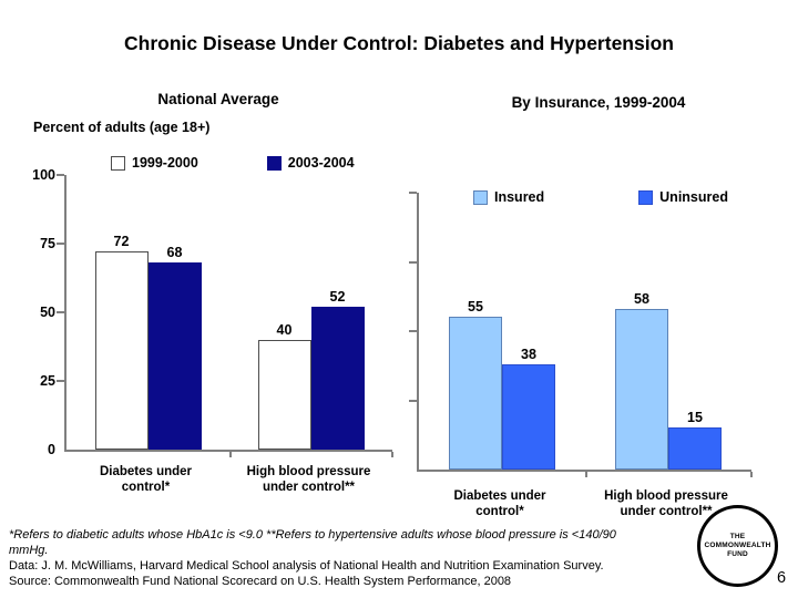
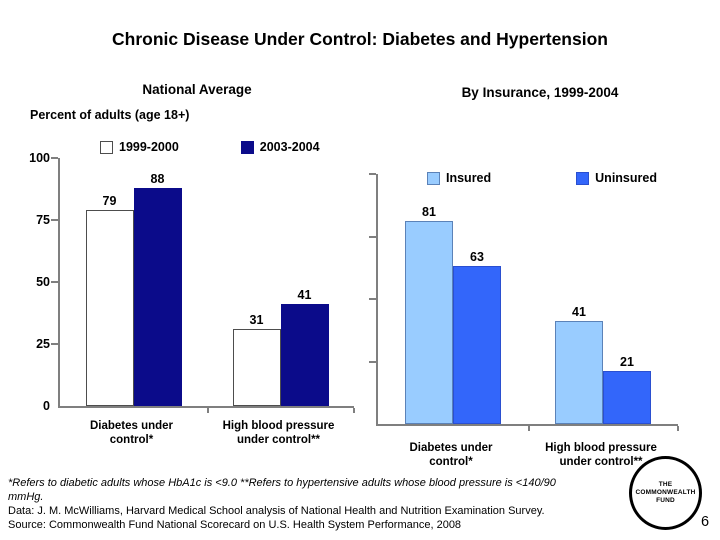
National Average/1999-2000/Diabetes under control*: 72 -> 79
National Average/2003-2004/Diabetes under control*: 68 -> 88
National Average/1999-2000/High blood pressure under control**: 40 -> 31
National Average/2003-2004/High blood pressure under control**: 52 -> 41
By Insurance, 1999-2004/Insured/Diabetes under control*: 55 -> 81
By Insurance, 1999-2004/Uninsured/Diabetes under control*: 38 -> 63
By Insurance, 1999-2004/Insured/High blood pressure under control**: 58 -> 41
By Insurance, 1999-2004/Uninsured/High blood pressure under control**: 15 -> 21
